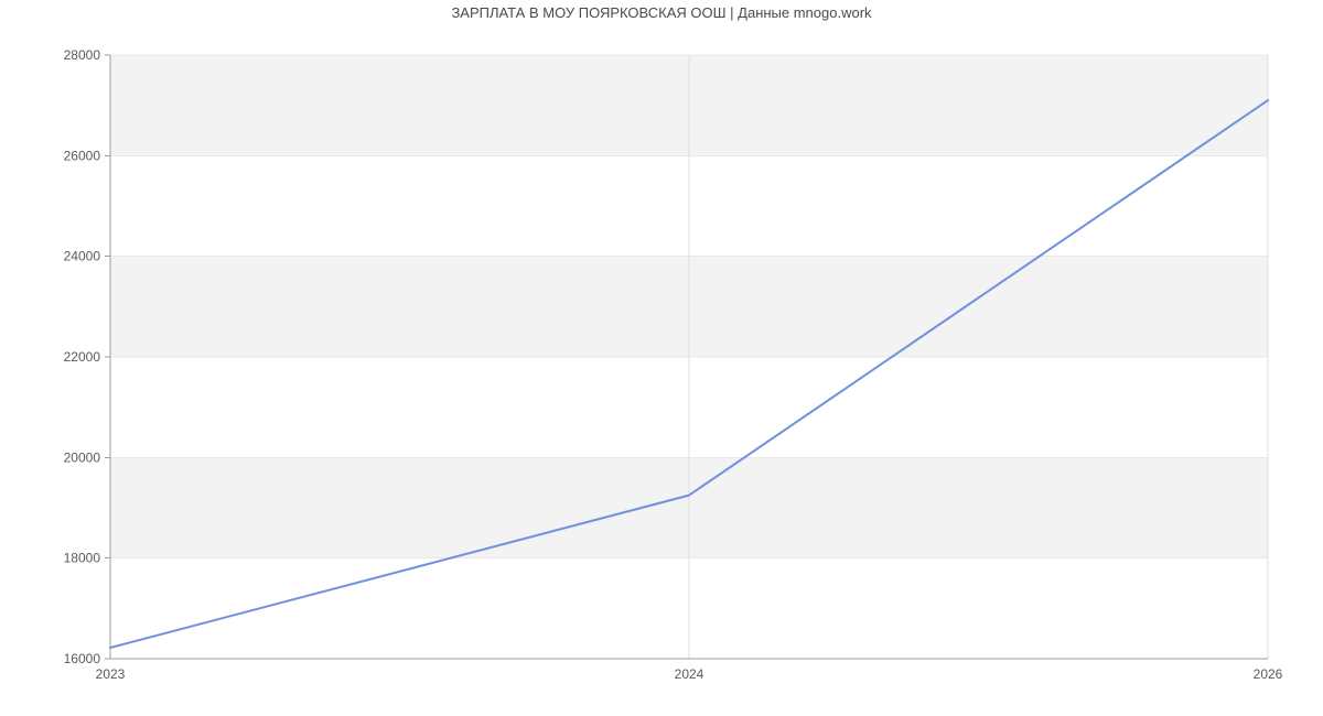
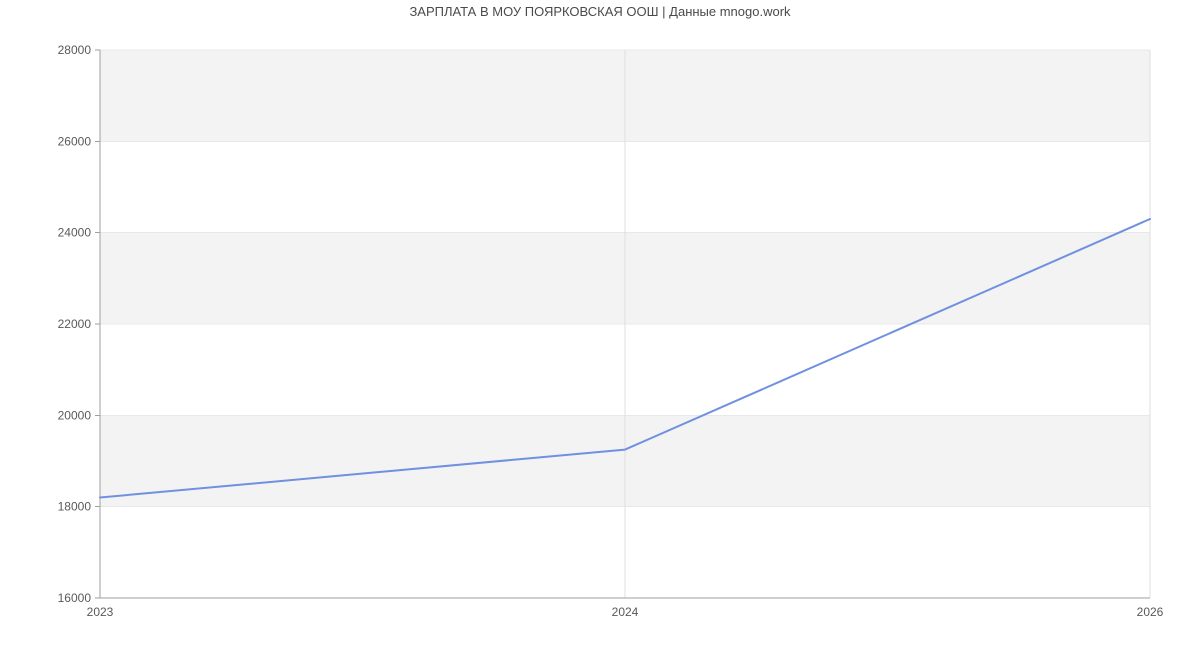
2023: 16200 -> 18200
2026: 27100 -> 24300
